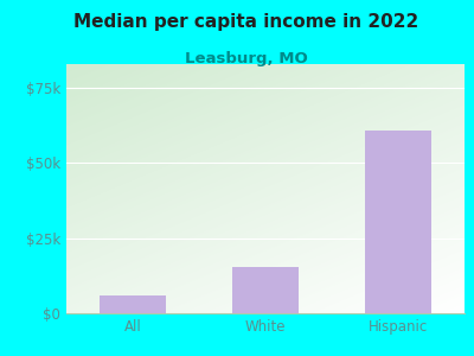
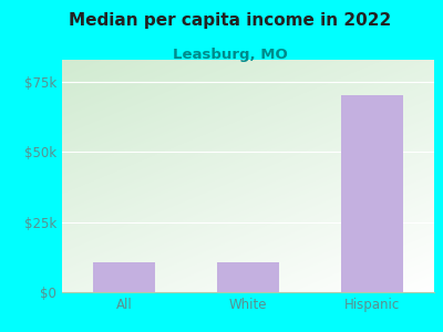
All: $6.0k -> $10.5k
White: $15.5k -> $10.5k
Hispanic: $61.0k -> $70.5k
